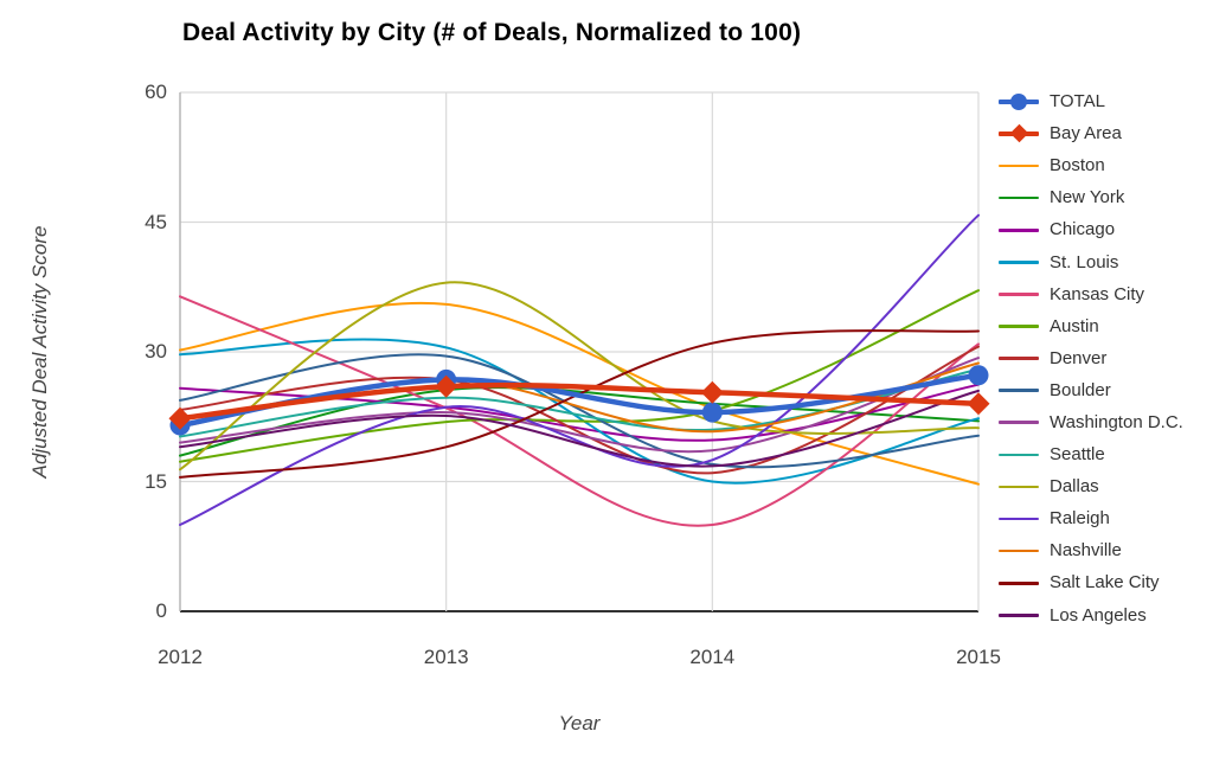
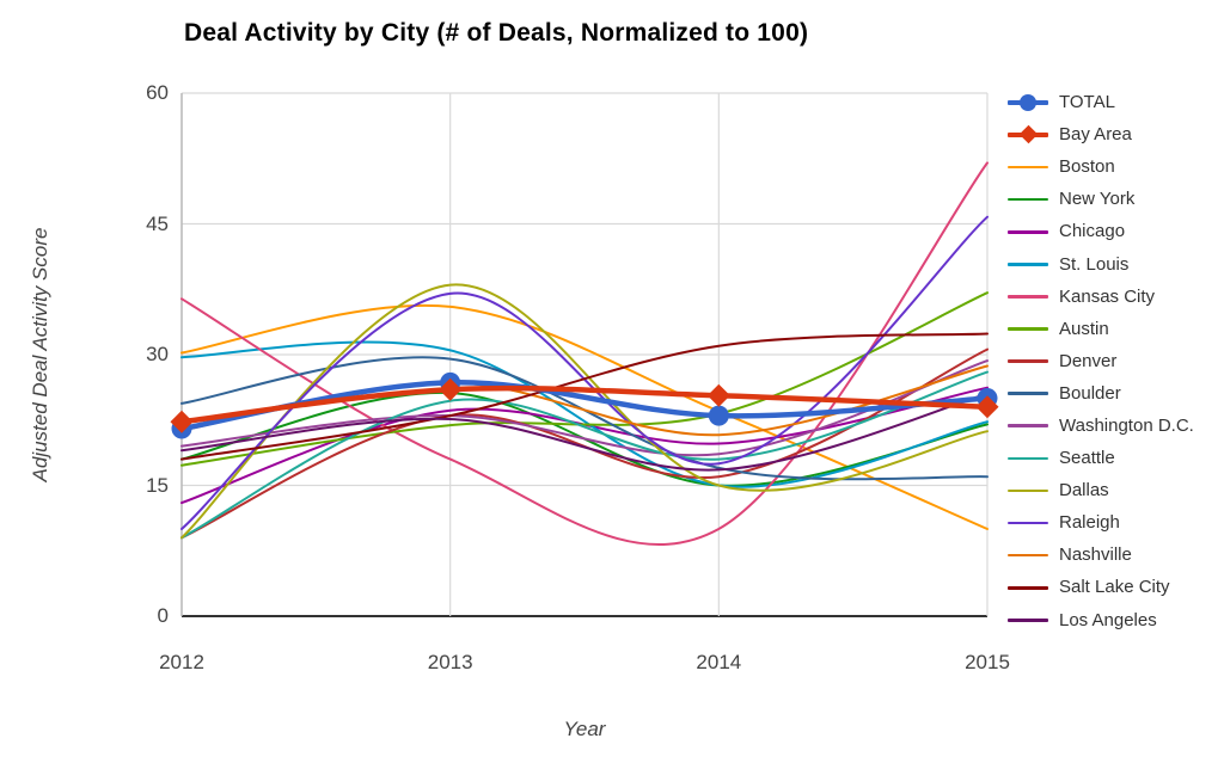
Chicago/2012: 26 -> 13
Denver/2012: 23 -> 9
Seattle/2012: 20 -> 9
Dallas/2012: 16 -> 9
Salt Lake City/2012: 16 -> 18
Kansas City/2013: 24 -> 18
Denver/2013: 27 -> 23
Raleigh/2013: 24 -> 37
Salt Lake City/2013: 19 -> 23
New York/2014: 24 -> 15
Seattle/2014: 21 -> 18
Dallas/2014: 22 -> 15
TOTAL/2015: 27 -> 25
Boston/2015: 15 -> 10
Kansas City/2015: 31 -> 52
Boulder/2015: 20 -> 16
